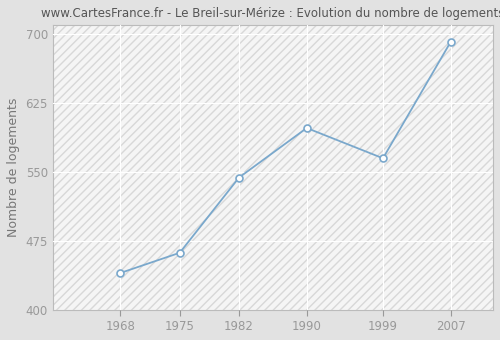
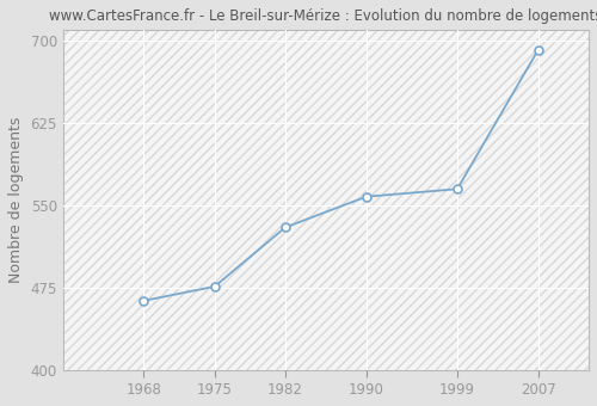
1968: 440 -> 463
1975: 462 -> 476
1982: 544 -> 530
1990: 598 -> 558
